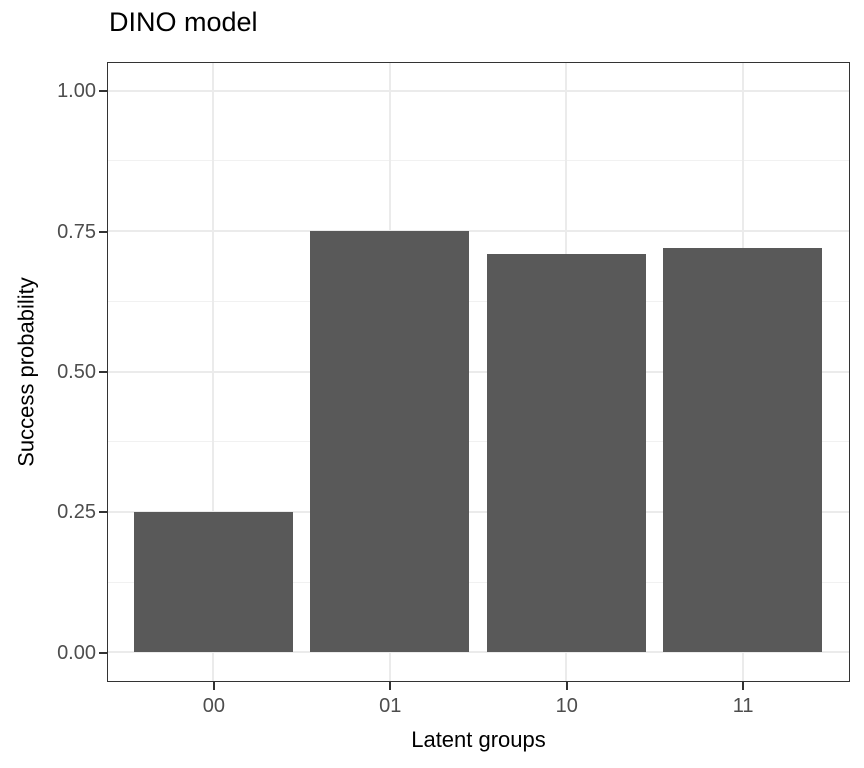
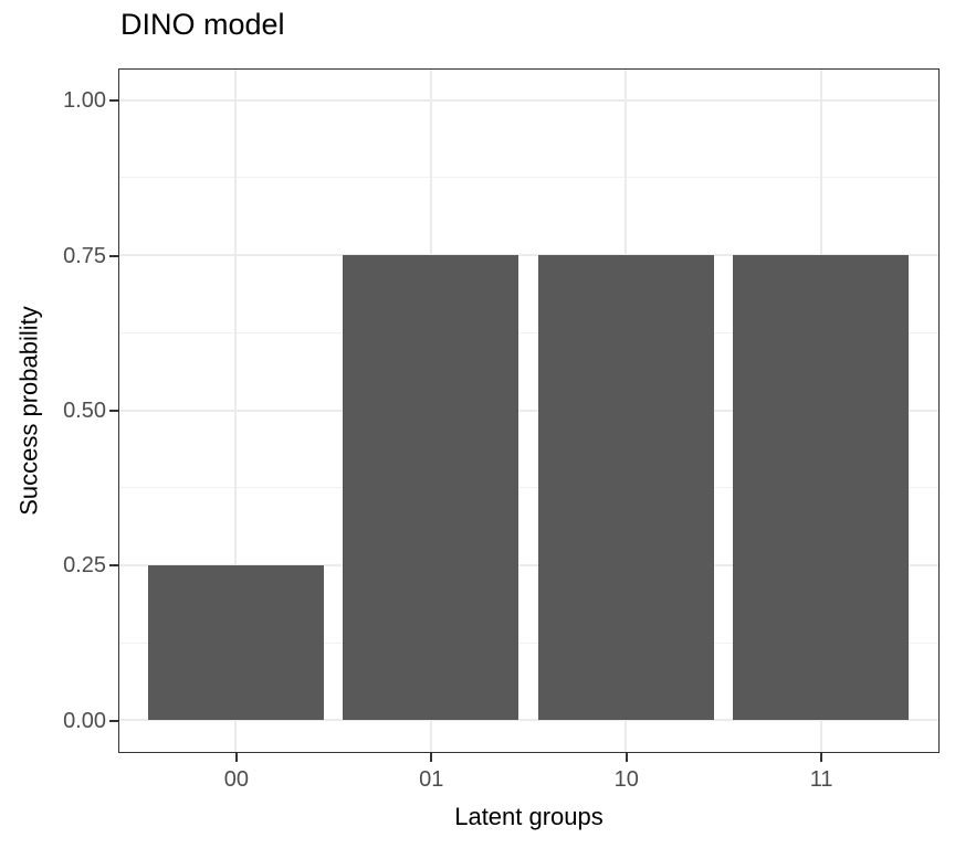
10: 0.71 -> 0.75
11: 0.72 -> 0.75
